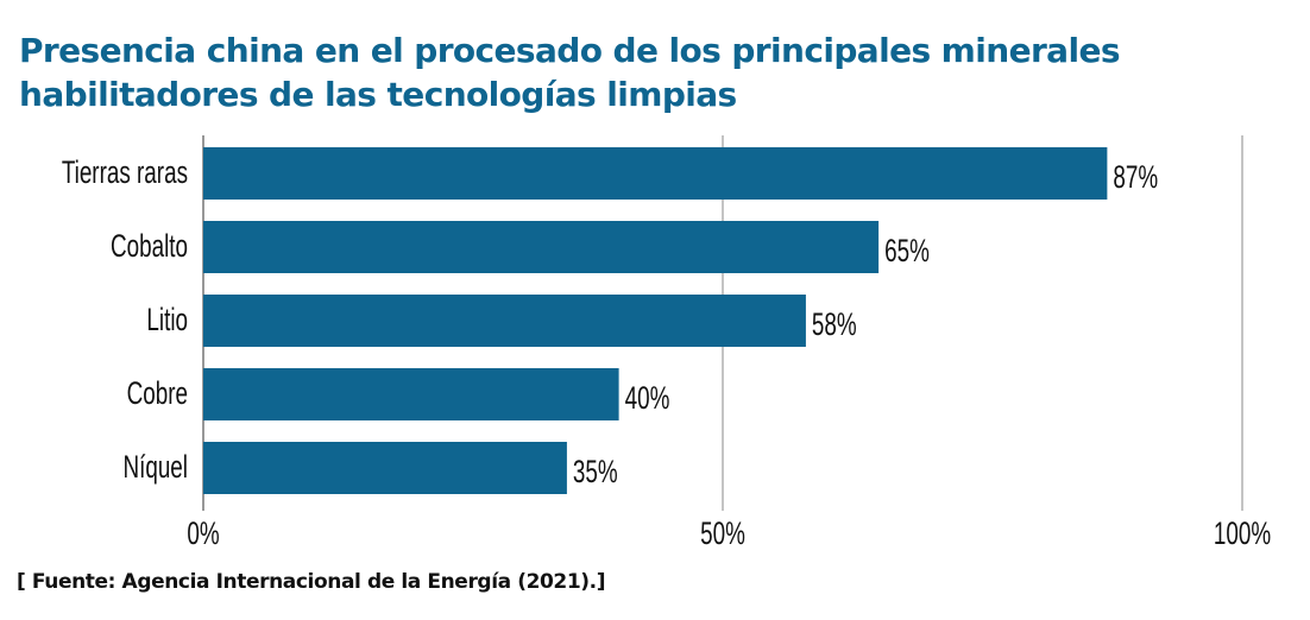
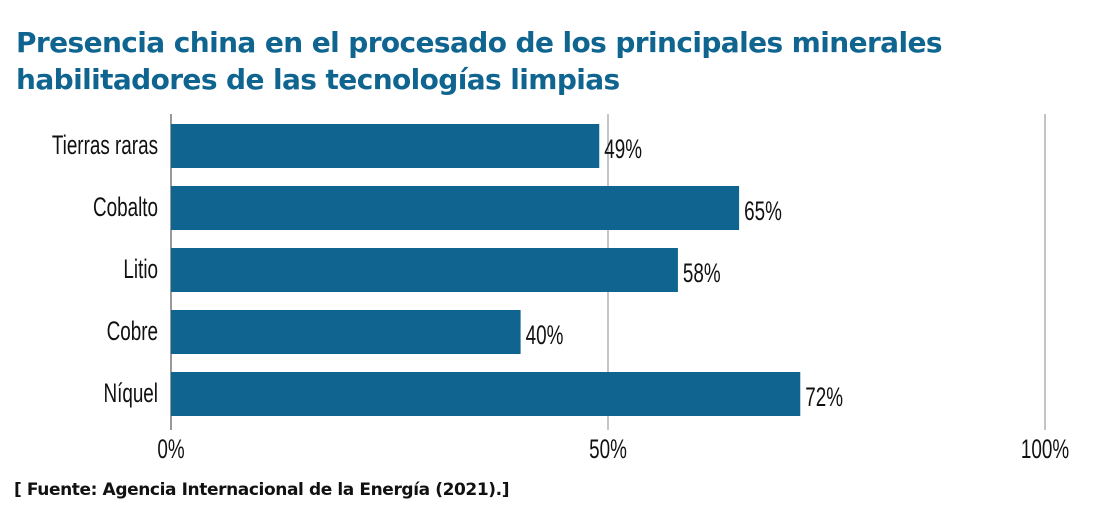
Tierras raras: 87% -> 49%
Níquel: 35% -> 72%
